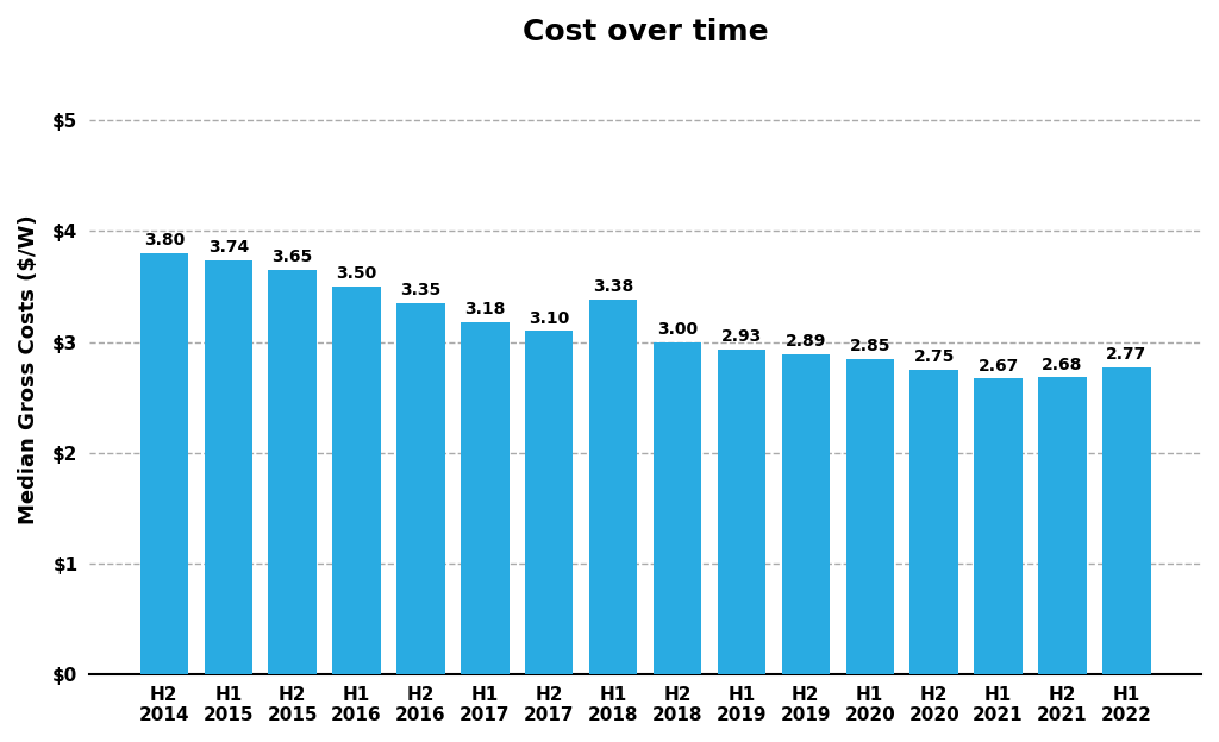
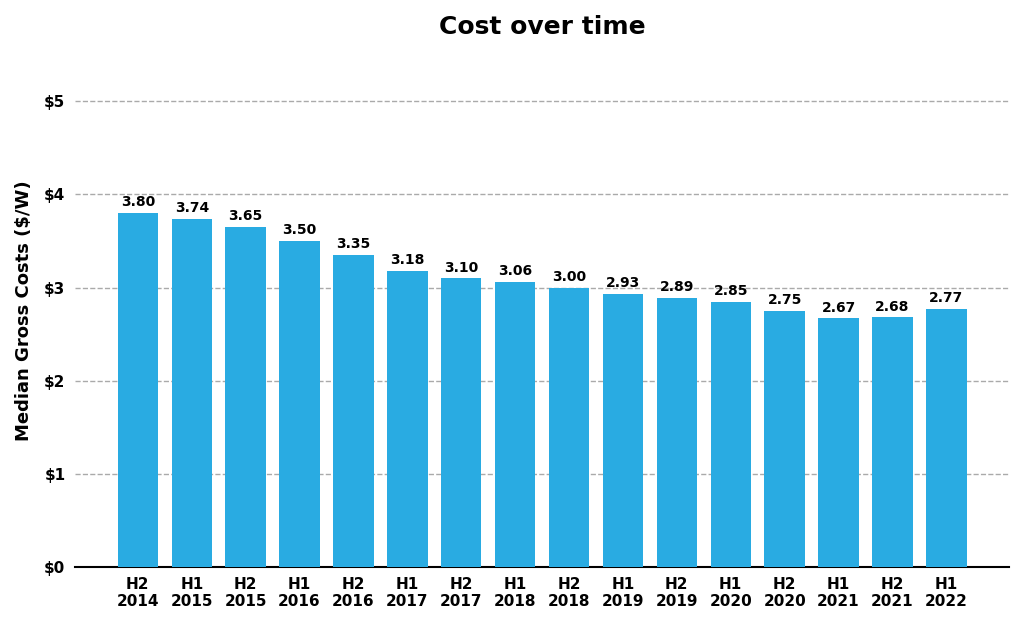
H1 2018: 3.38 -> 3.06
